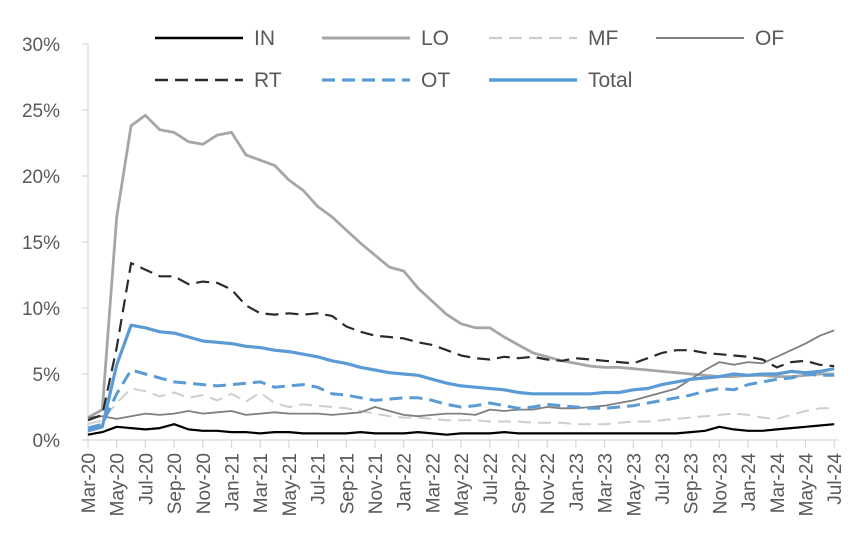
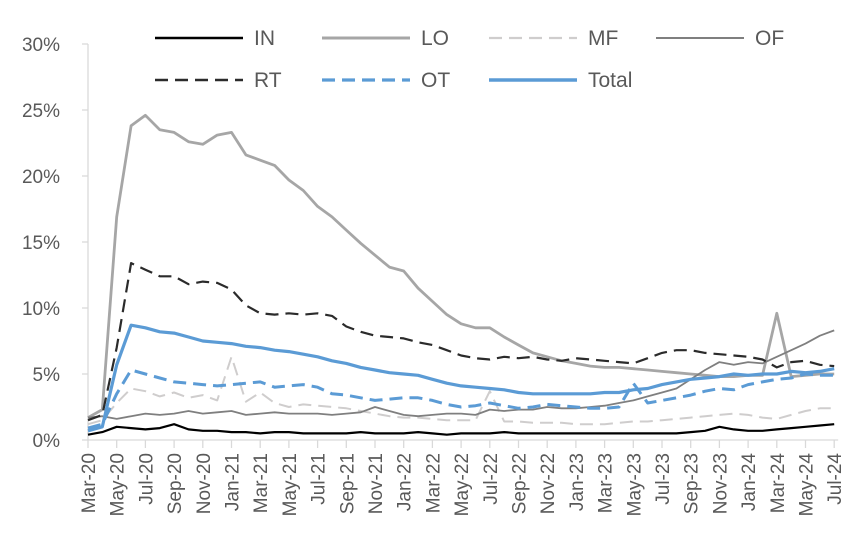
MF/Jan-21: 3.5% -> 6.3%
MF/Jul-22: 1.4% -> 3.7%
OT/May-23: 2.6% -> 4.3%
LO/Mar-24: 4.8% -> 9.6%
